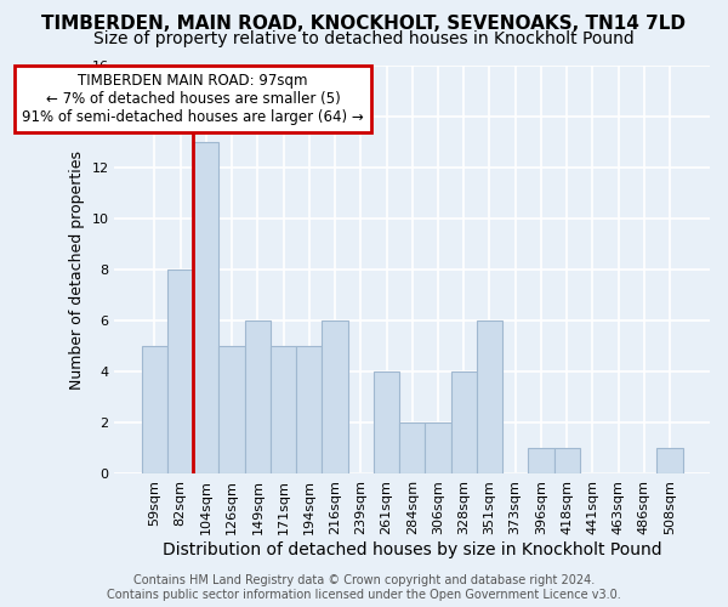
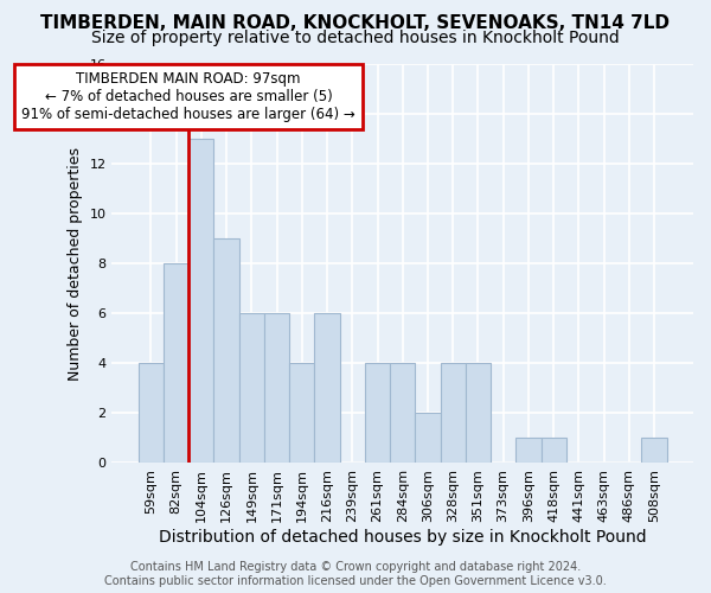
59sqm: 5 -> 4
126sqm: 5 -> 9
171sqm: 5 -> 6
194sqm: 5 -> 4
284sqm: 2 -> 4
351sqm: 6 -> 4
